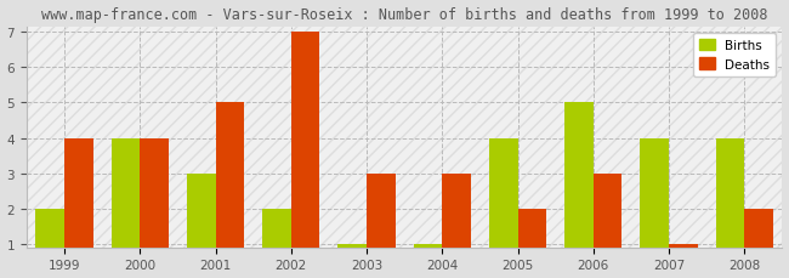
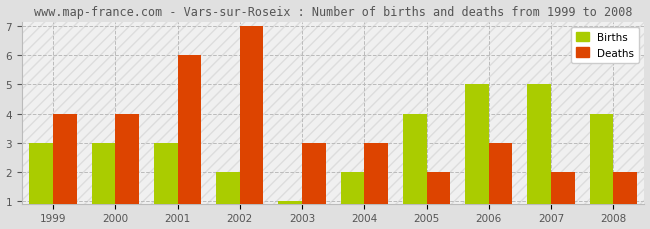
Births/1999: 2 -> 3
Births/2000: 4 -> 3
Deaths/2001: 5 -> 6
Births/2004: 1 -> 2
Births/2007: 4 -> 5
Deaths/2007: 1 -> 2
